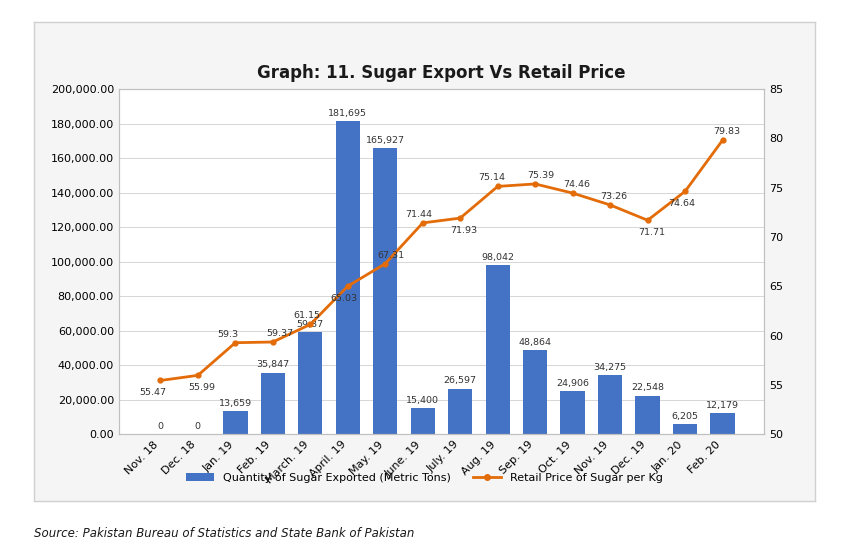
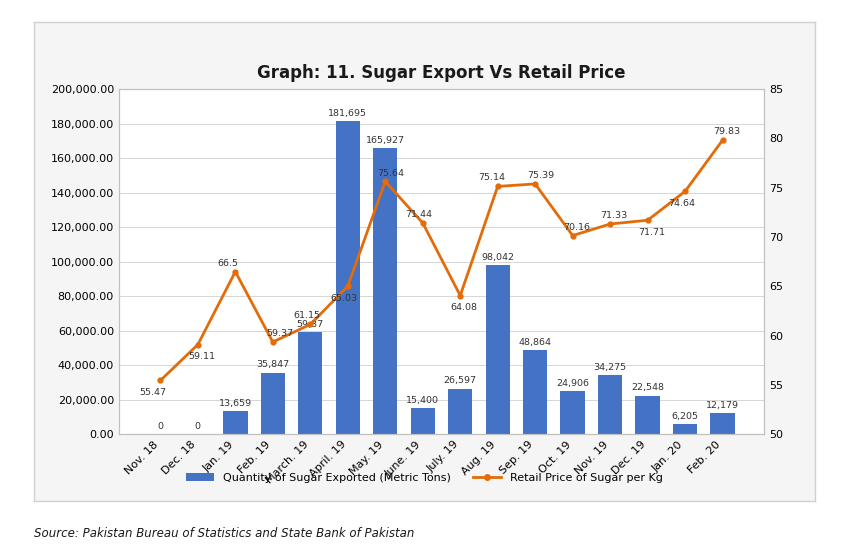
Retail Price of Sugar per Kg/Dec. 18: 55.99 -> 59.11
Retail Price of Sugar per Kg/Jan. 19: 59.3 -> 66.5
Retail Price of Sugar per Kg/May. 19: 67.31 -> 75.64
Retail Price of Sugar per Kg/July. 19: 71.93 -> 64.08
Retail Price of Sugar per Kg/Oct. 19: 74.46 -> 70.16
Retail Price of Sugar per Kg/Nov. 19: 73.26 -> 71.33
